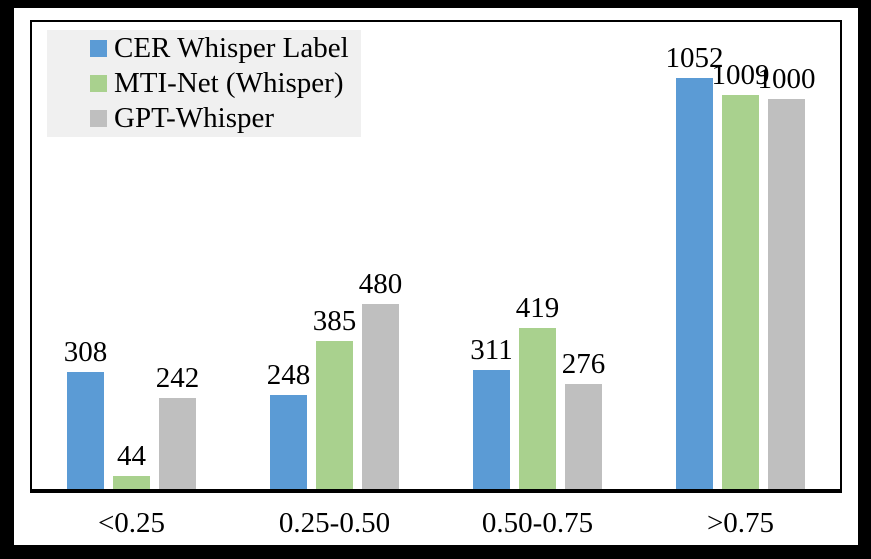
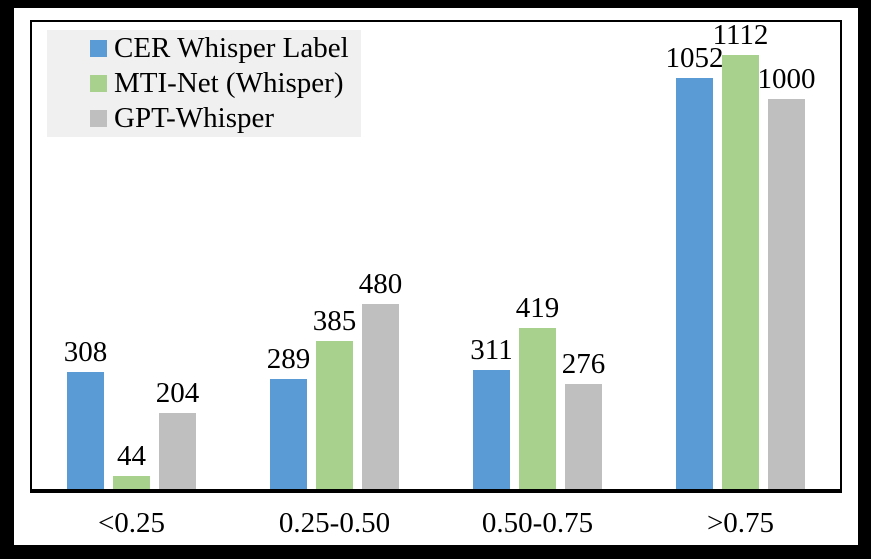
GPT-Whisper/<0.25: 242 -> 204
CER Whisper Label/0.25-0.50: 248 -> 289
MTI-Net (Whisper)/>0.75: 1009 -> 1112
